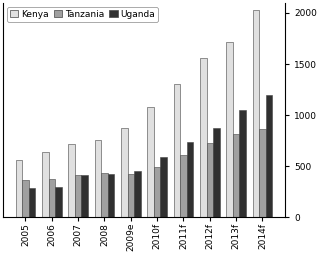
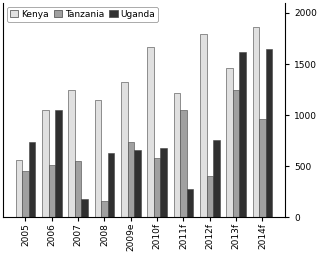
Tanzania/2005: 360 -> 450
Uganda/2005: 290 -> 740
Kenya/2006: 640 -> 1050
Tanzania/2006: 370 -> 510
Uganda/2006: 300 -> 1050
Kenya/2007: 720 -> 1250
Tanzania/2007: 410 -> 550
Uganda/2007: 410 -> 180
Kenya/2008: 760 -> 1150
Tanzania/2008: 430 -> 160
Uganda/2008: 420 -> 630
Kenya/2009e: 870 -> 1320
Tanzania/2009e: 420 -> 740
Uganda/2009e: 450 -> 660
Kenya/2010f: 1080 -> 1670
Tanzania/2010f: 490 -> 580
Uganda/2010f: 590 -> 680
Kenya/2011f: 1300 -> 1220
Tanzania/2011f: 610 -> 1050
Uganda/2011f: 740 -> 280
Kenya/2012f: 1560 -> 1790
Tanzania/2012f: 730 -> 400
Uganda/2012f: 870 -> 760
Kenya/2013f: 1720 -> 1460
Tanzania/2013f: 810 -> 1250
Uganda/2013f: 1050 -> 1620
Kenya/2014f: 2030 -> 1860
Tanzania/2014f: 860 -> 960
Uganda/2014f: 1200 -> 1650
